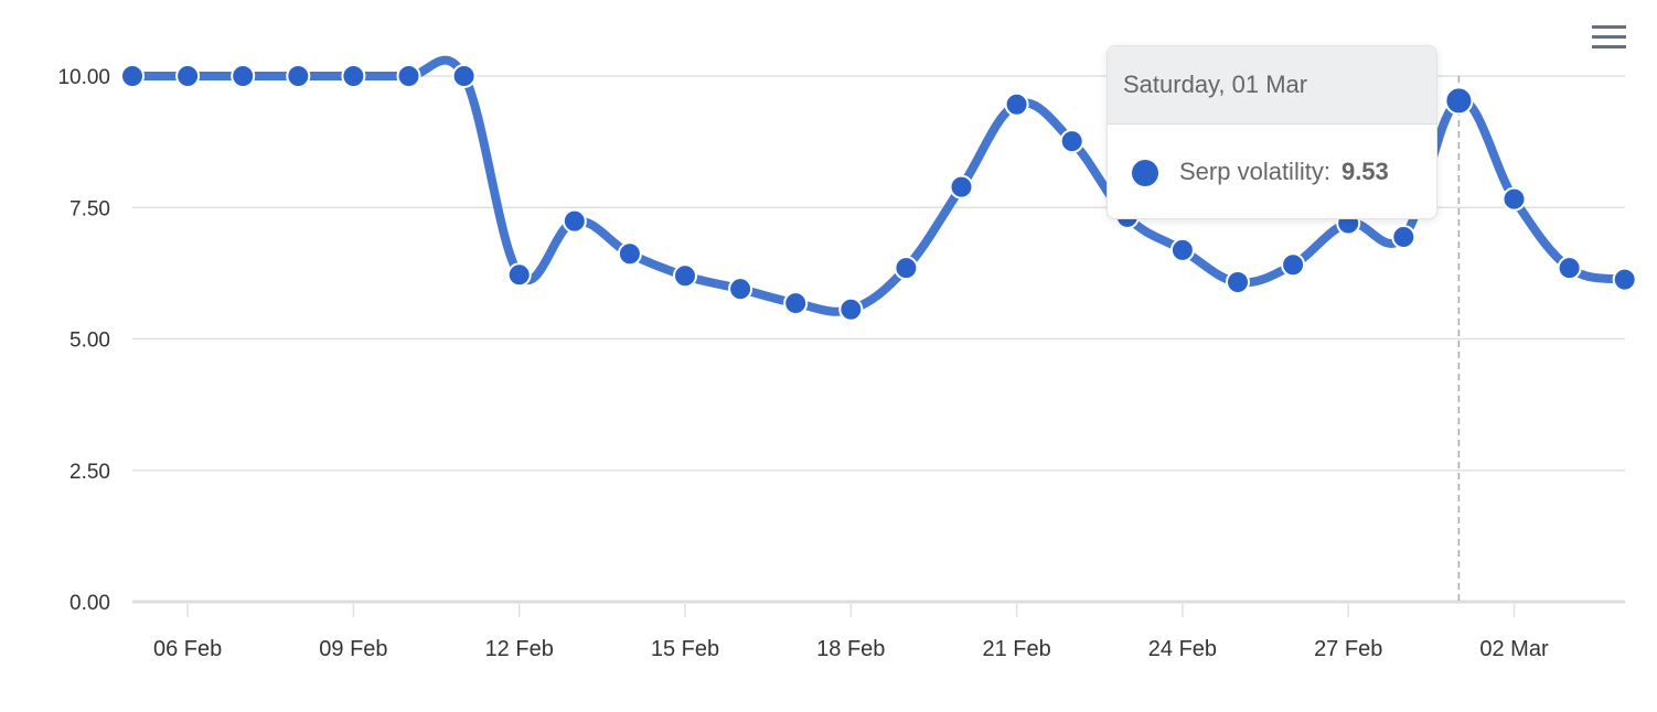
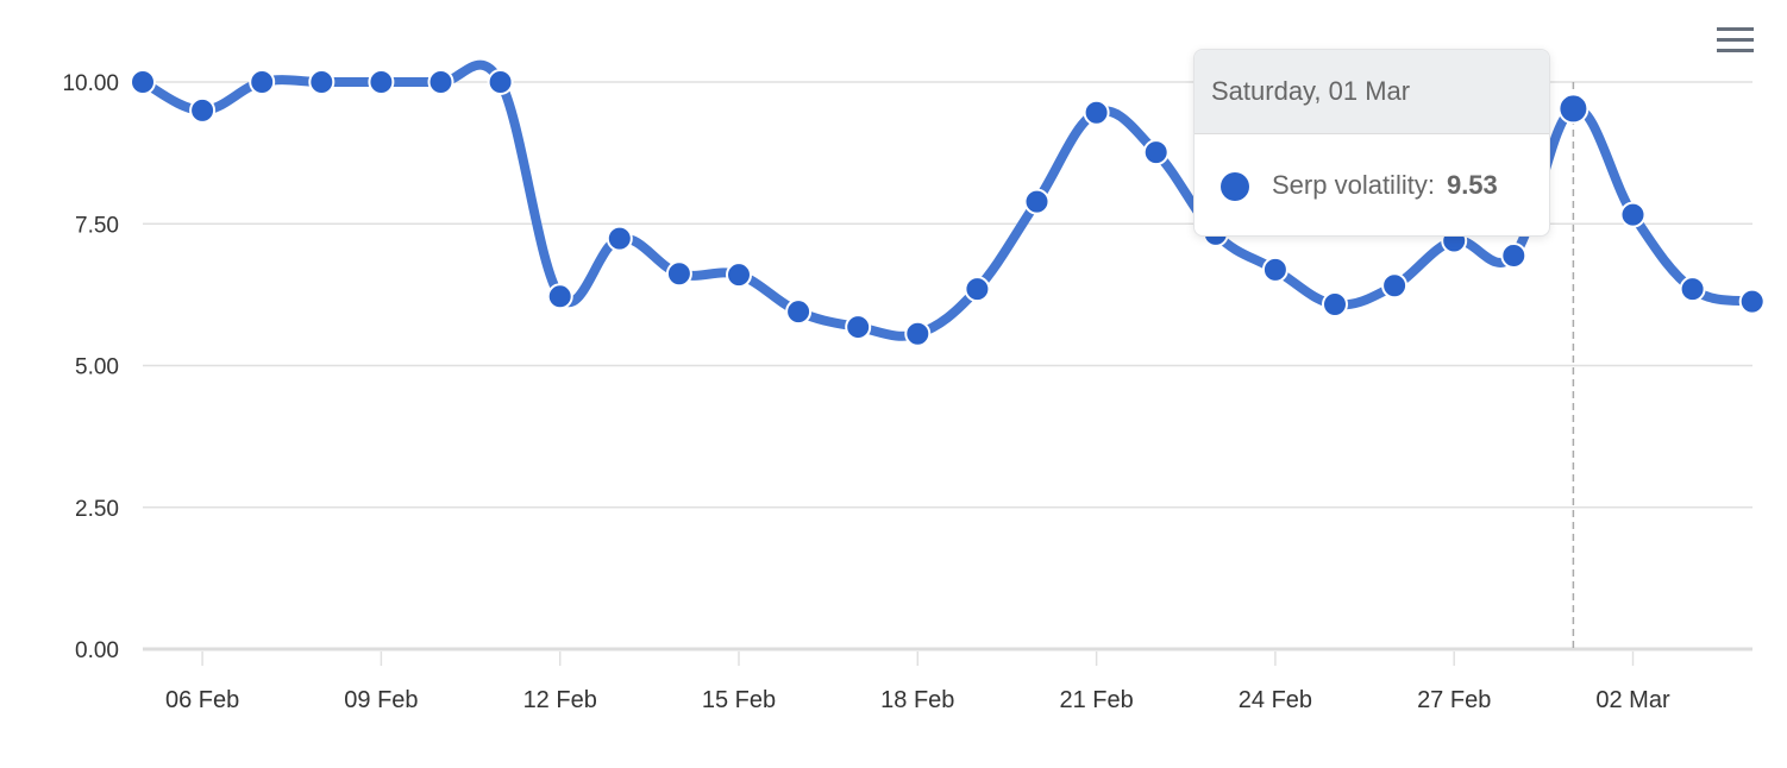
06 Feb: 10.0 -> 9.5
15 Feb: 6.2 -> 6.6
